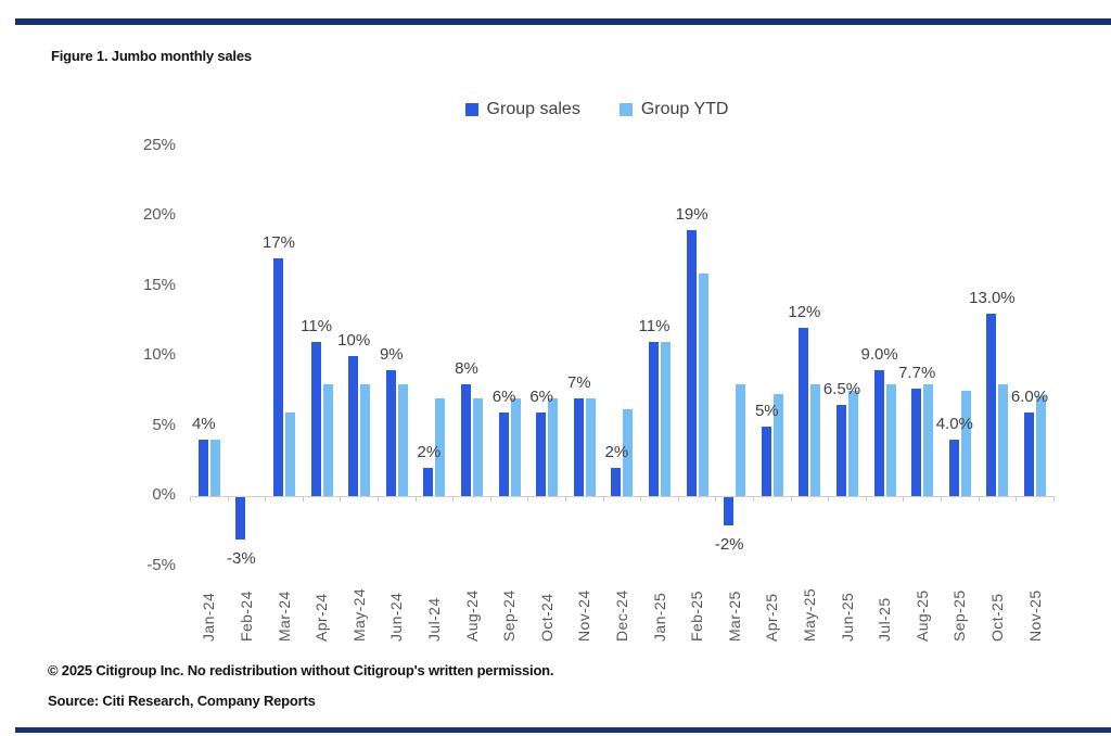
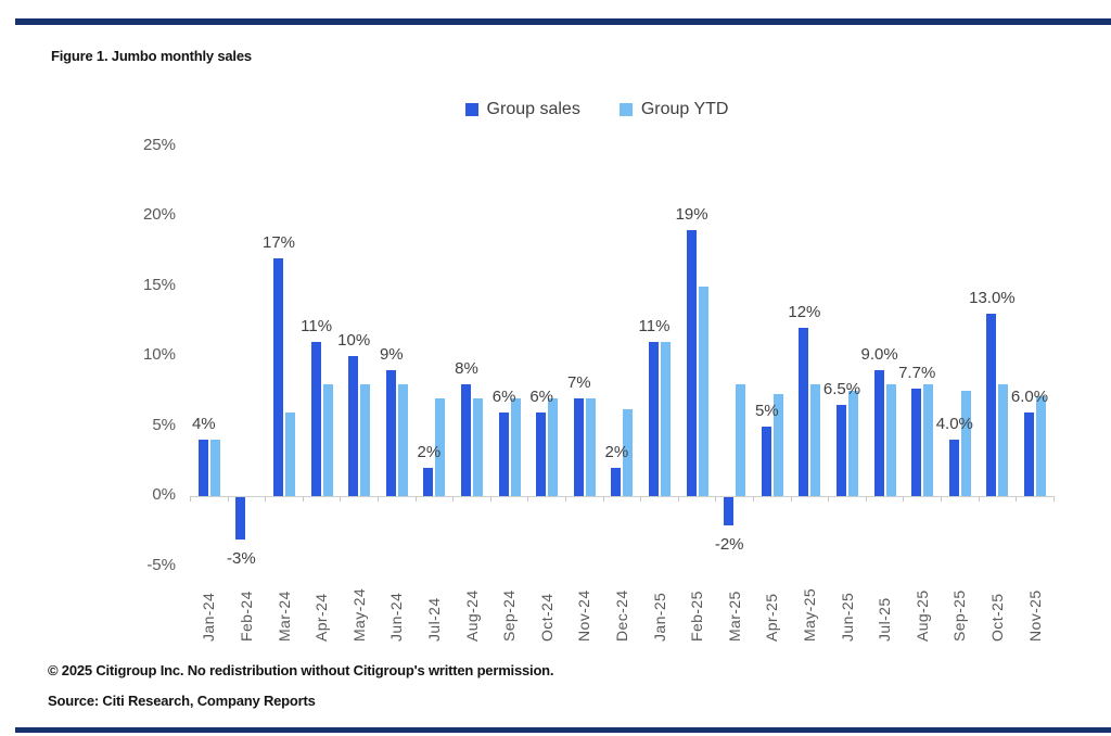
Group YTD/Feb-25: 15.9% -> 15.0%
